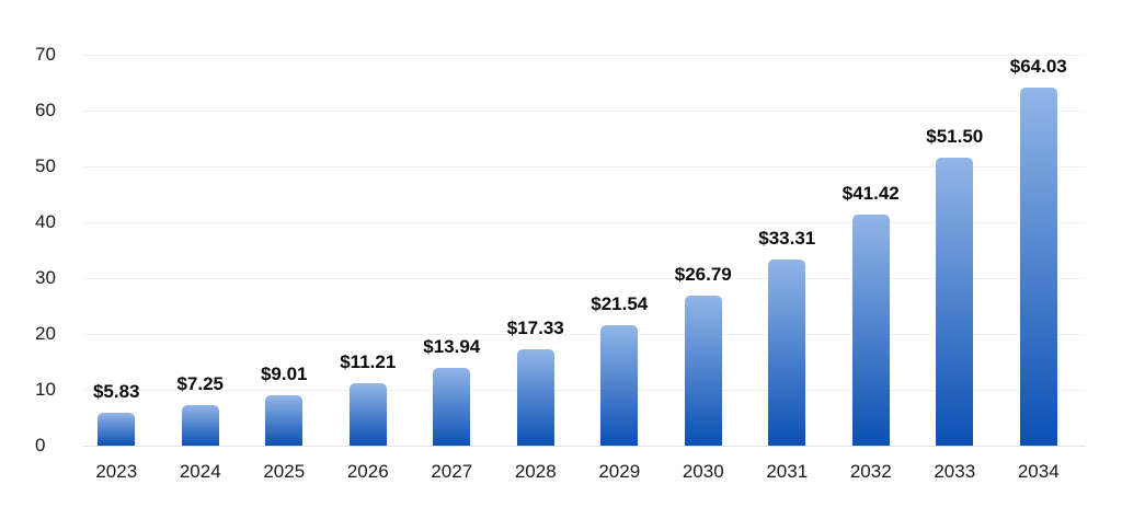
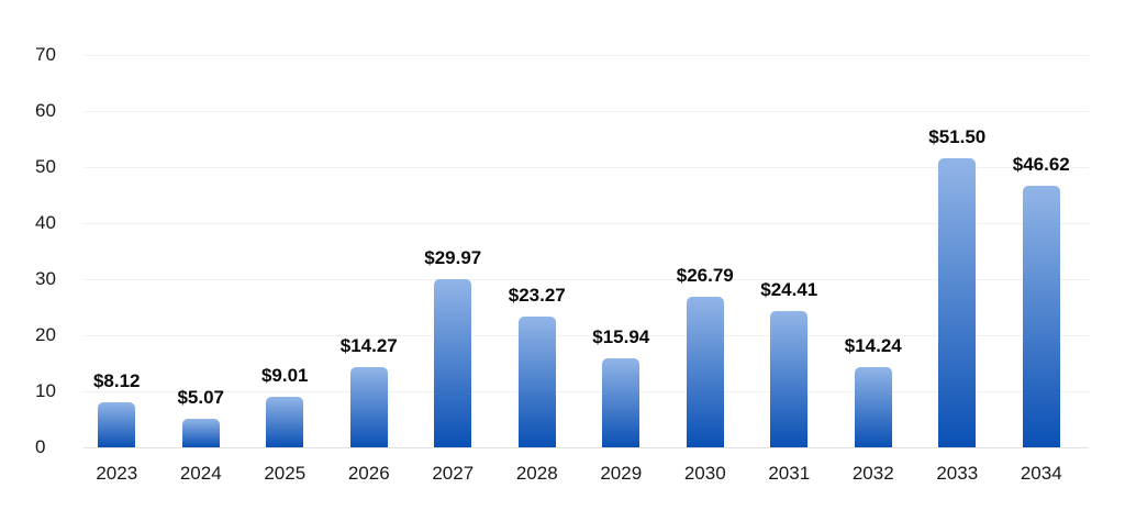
2023: $5.83 -> $8.12
2024: $7.25 -> $5.07
2026: $11.21 -> $14.27
2027: $13.94 -> $29.97
2028: $17.33 -> $23.27
2029: $21.54 -> $15.94
2031: $33.31 -> $24.41
2032: $41.42 -> $14.24
2034: $64.03 -> $46.62
